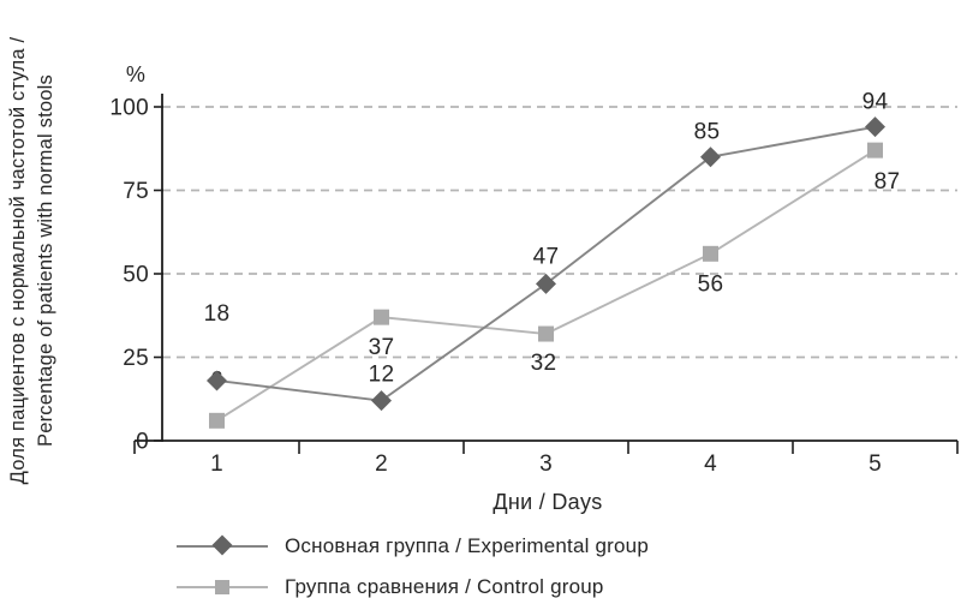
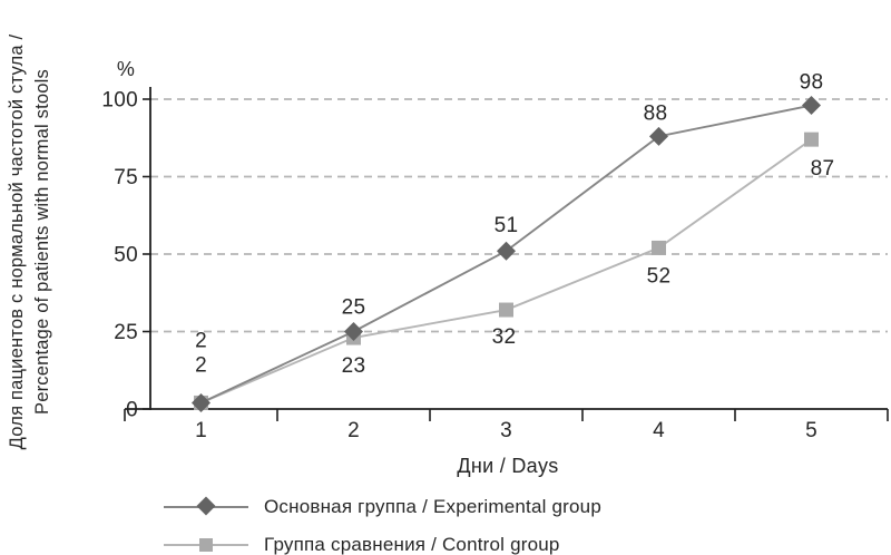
Основная группа / Experimental group/1: 18 -> 2
Группа сравнения / Control group/1: 6 -> 2
Основная группа / Experimental group/2: 12 -> 25
Группа сравнения / Control group/2: 37 -> 23
Основная группа / Experimental group/3: 47 -> 51
Основная группа / Experimental group/4: 85 -> 88
Группа сравнения / Control group/4: 56 -> 52
Основная группа / Experimental group/5: 94 -> 98
